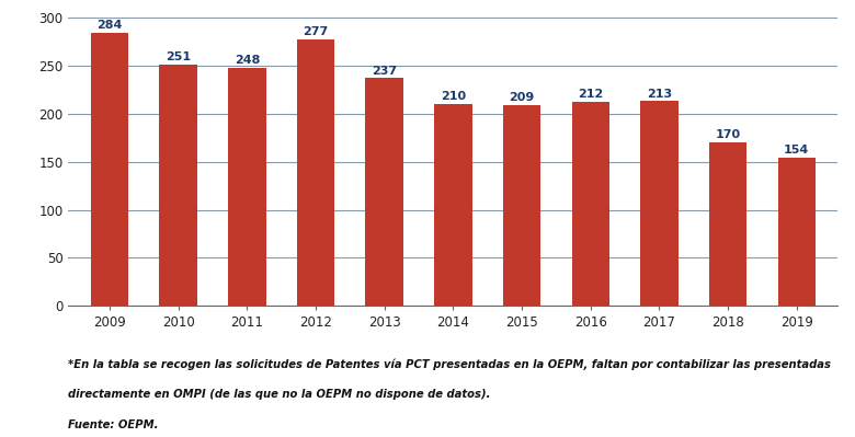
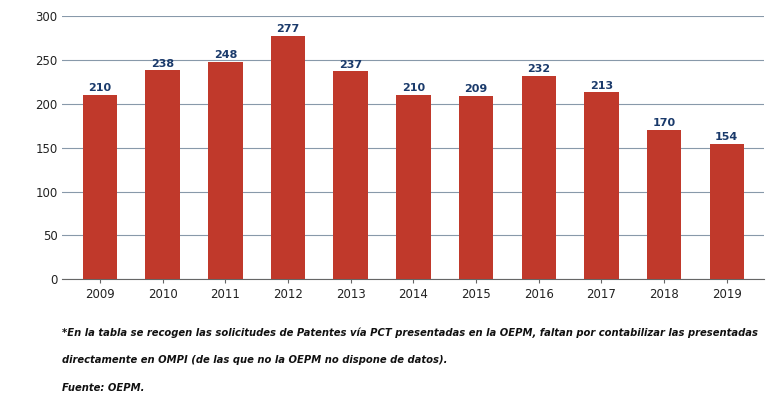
2009: 284 -> 210
2010: 251 -> 238
2016: 212 -> 232
